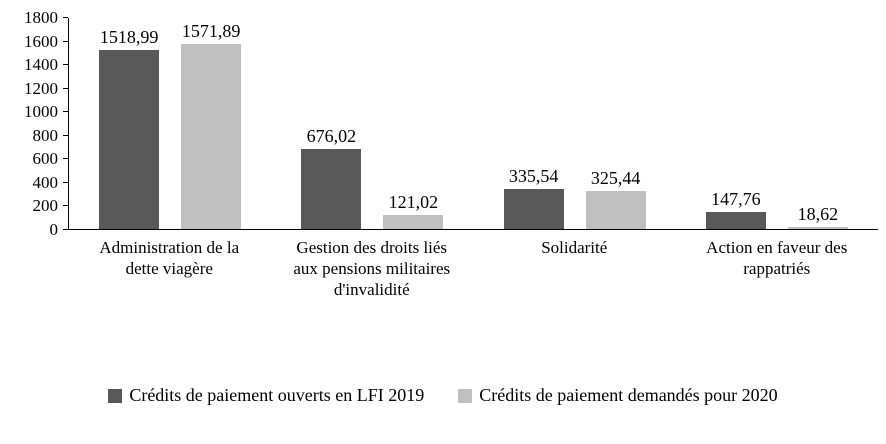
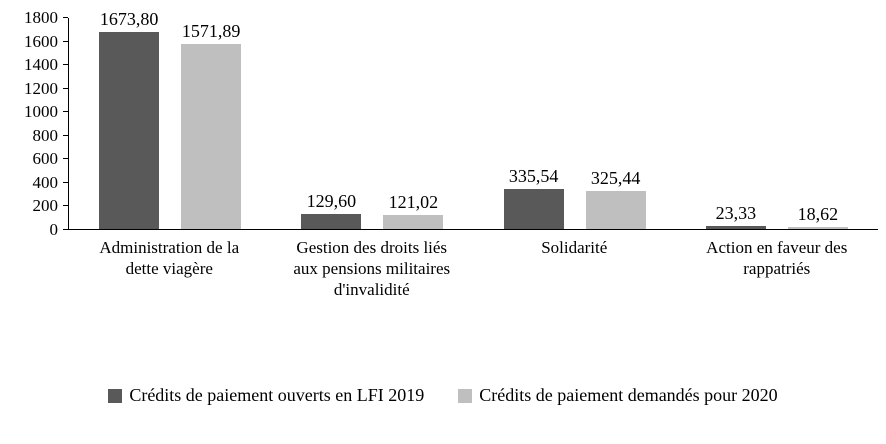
Crédits de paiement ouverts en LFI 2019/Administration de la dette viagère: 1518,99 -> 1673,80
Crédits de paiement ouverts en LFI 2019/Gestion des droits liés aux pensions militaires d'invalidité: 676,02 -> 129,60
Crédits de paiement ouverts en LFI 2019/Action en faveur des rappatriés: 147,76 -> 23,33
